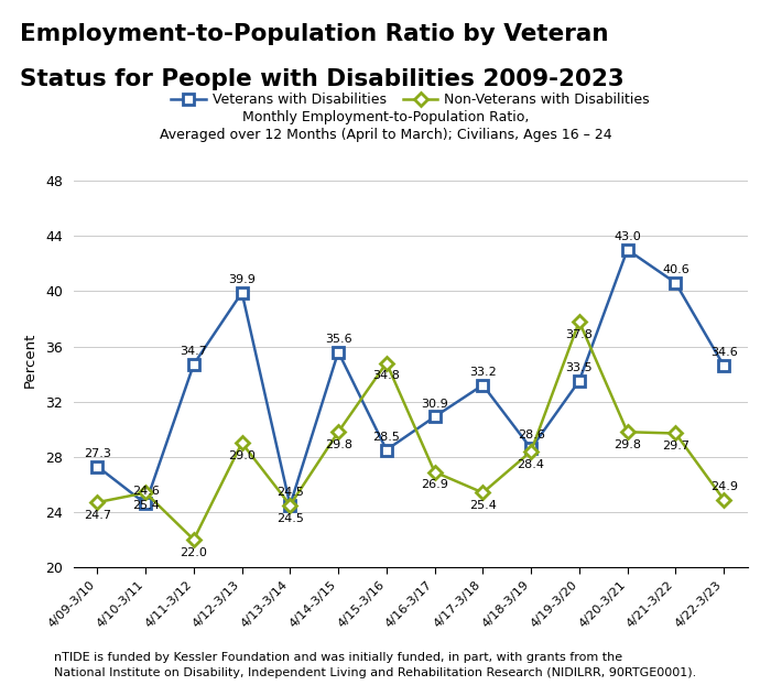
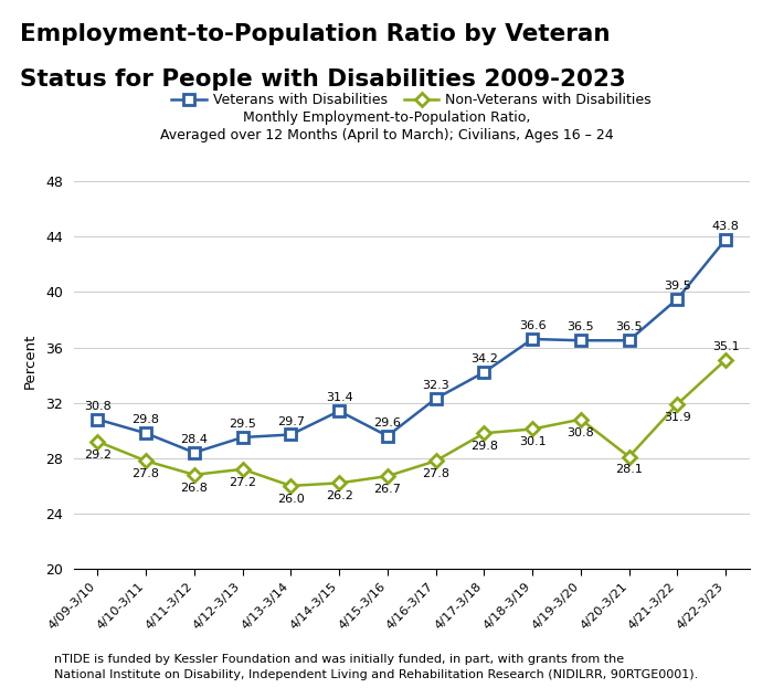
Veterans with Disabilities/4/09-3/10: 27.3 -> 30.8
Non-Veterans with Disabilities/4/09-3/10: 24.7 -> 29.2
Veterans with Disabilities/4/10-3/11: 24.6 -> 29.8
Non-Veterans with Disabilities/4/10-3/11: 25.4 -> 27.8
Veterans with Disabilities/4/11-3/12: 34.7 -> 28.4
Non-Veterans with Disabilities/4/11-3/12: 22.0 -> 26.8
Veterans with Disabilities/4/12-3/13: 39.9 -> 29.5
Non-Veterans with Disabilities/4/12-3/13: 29.0 -> 27.2
Veterans with Disabilities/4/13-3/14: 24.5 -> 29.7
Non-Veterans with Disabilities/4/13-3/14: 24.5 -> 26.0
Veterans with Disabilities/4/14-3/15: 35.6 -> 31.4
Non-Veterans with Disabilities/4/14-3/15: 29.8 -> 26.2
Veterans with Disabilities/4/15-3/16: 28.5 -> 29.6
Non-Veterans with Disabilities/4/15-3/16: 34.8 -> 26.7
Veterans with Disabilities/4/16-3/17: 30.9 -> 32.3
Non-Veterans with Disabilities/4/16-3/17: 26.9 -> 27.8
Veterans with Disabilities/4/17-3/18: 33.2 -> 34.2
Non-Veterans with Disabilities/4/17-3/18: 25.4 -> 29.8
Veterans with Disabilities/4/18-3/19: 28.6 -> 36.6
Non-Veterans with Disabilities/4/18-3/19: 28.4 -> 30.1
Veterans with Disabilities/4/19-3/20: 33.5 -> 36.5
Non-Veterans with Disabilities/4/19-3/20: 37.8 -> 30.8
Veterans with Disabilities/4/20-3/21: 43.0 -> 36.5
Non-Veterans with Disabilities/4/20-3/21: 29.8 -> 28.1
Veterans with Disabilities/4/21-3/22: 40.6 -> 39.5
Non-Veterans with Disabilities/4/21-3/22: 29.7 -> 31.9
Veterans with Disabilities/4/22-3/23: 34.6 -> 43.8
Non-Veterans with Disabilities/4/22-3/23: 24.9 -> 35.1
